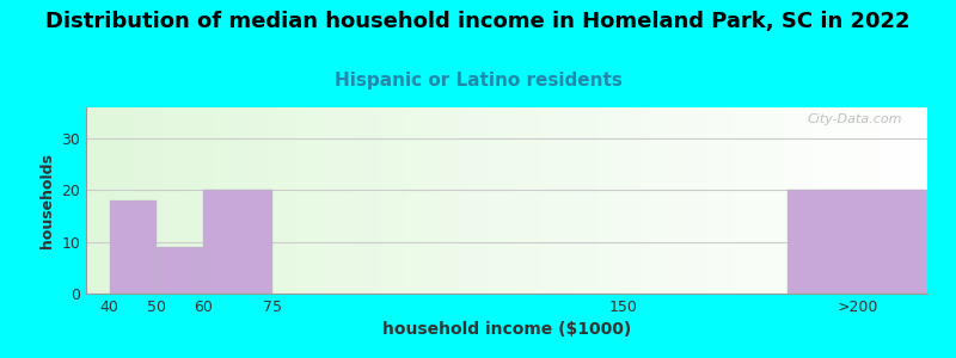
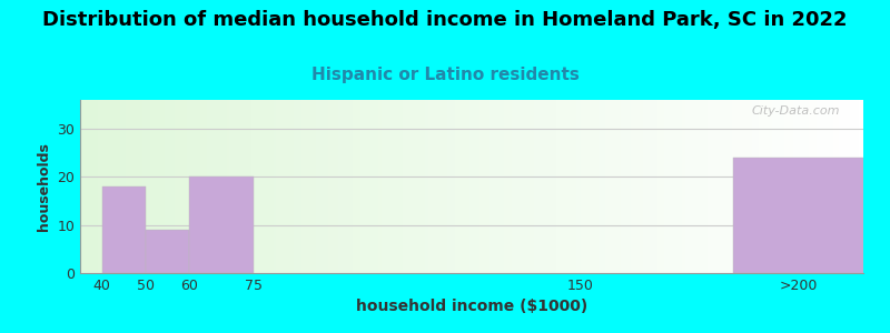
>200: 20 -> 24
